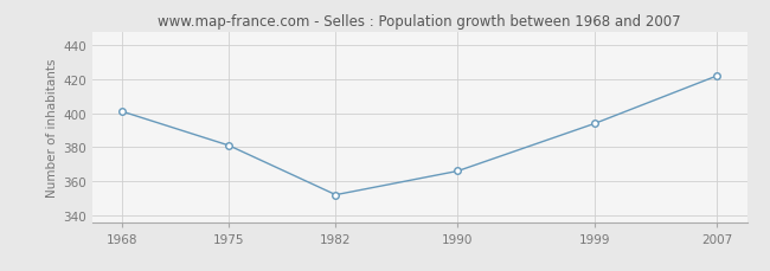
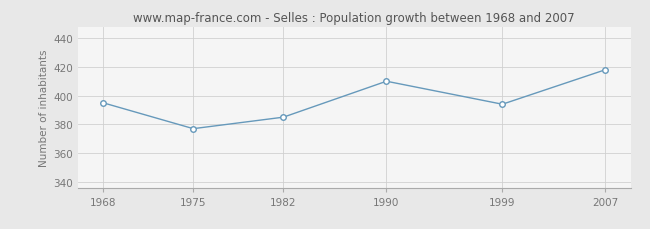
1968: 401 -> 395
1975: 381 -> 377
1982: 352 -> 385
1990: 366 -> 410
2007: 422 -> 418
